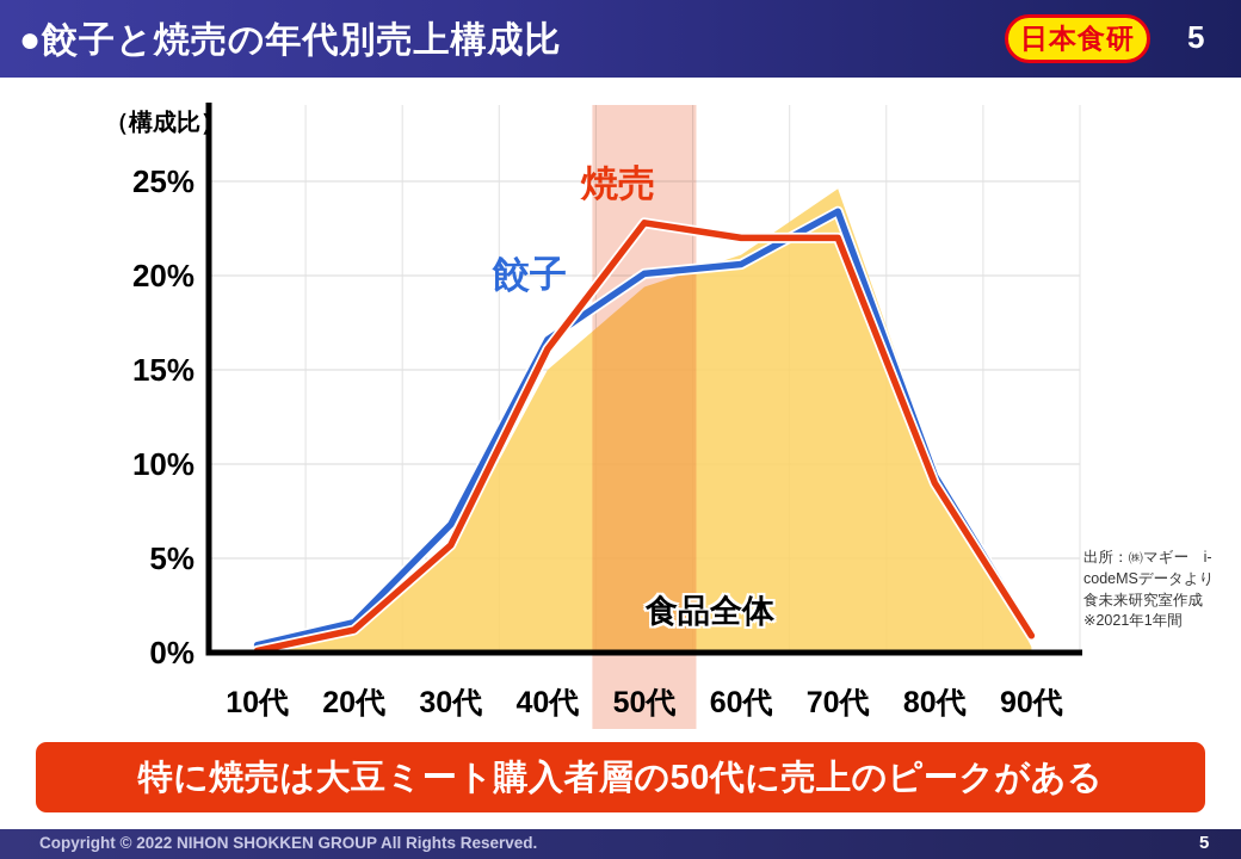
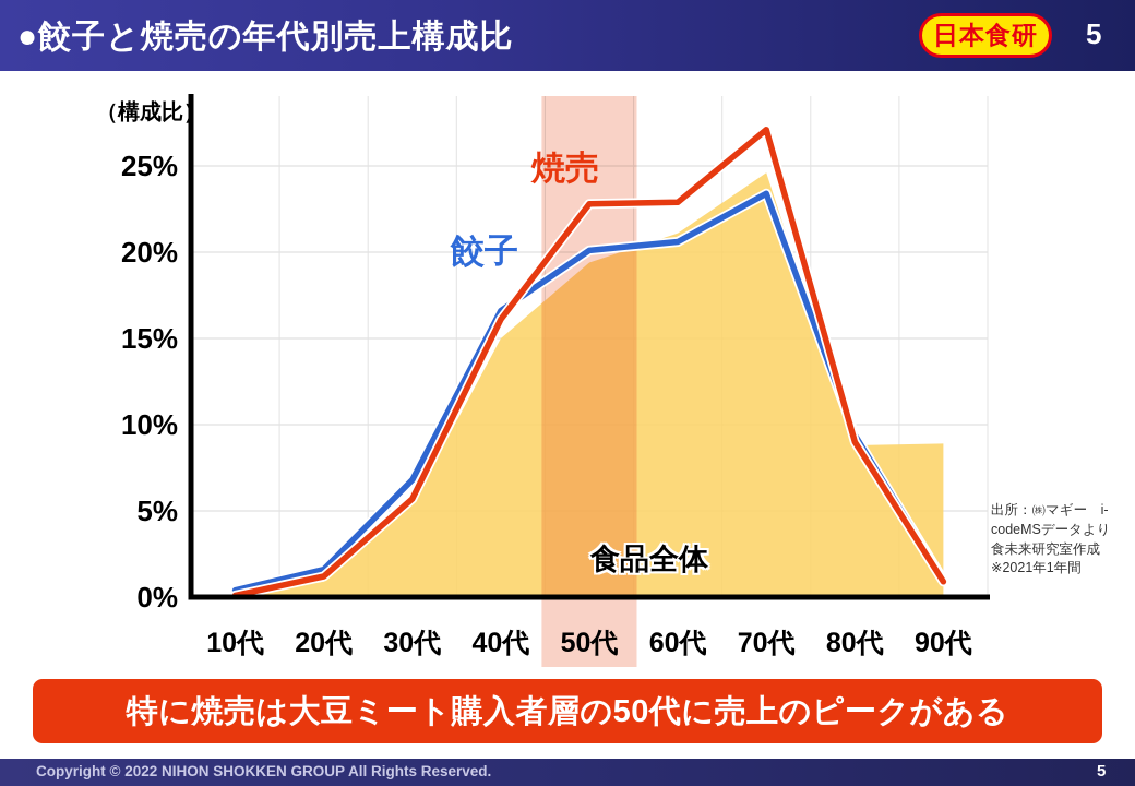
焼売/60代: 22.0% -> 22.9%
焼売/70代: 22.0% -> 27.1%
食品全体/80代: 10.0% -> 8.8%
食品全体/90代: 0.3% -> 8.9%
